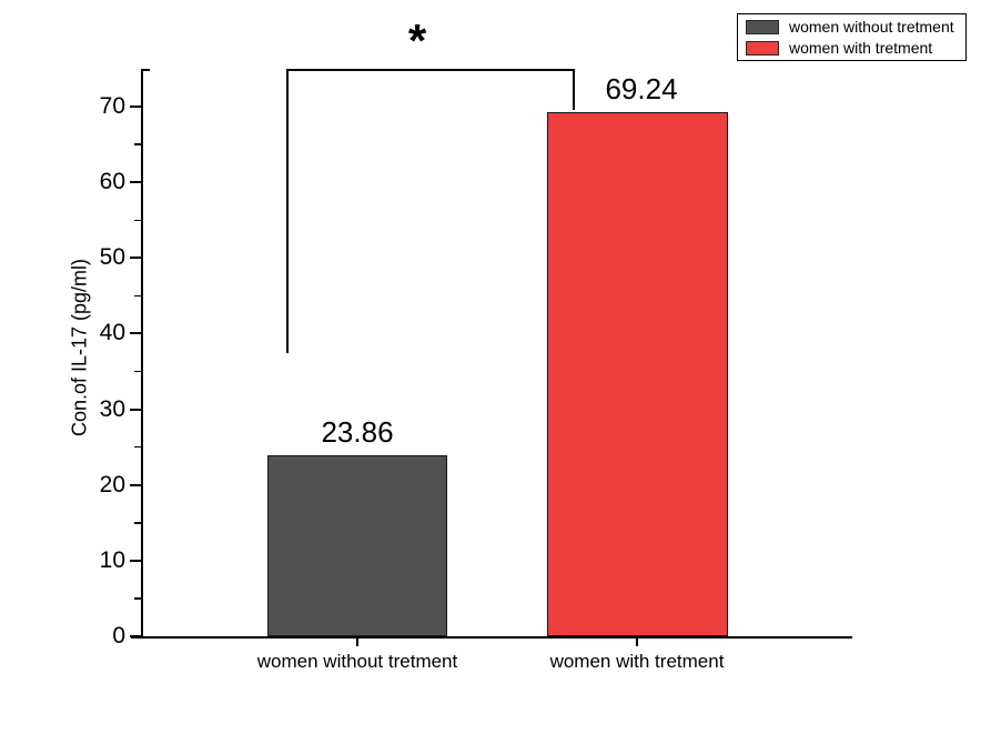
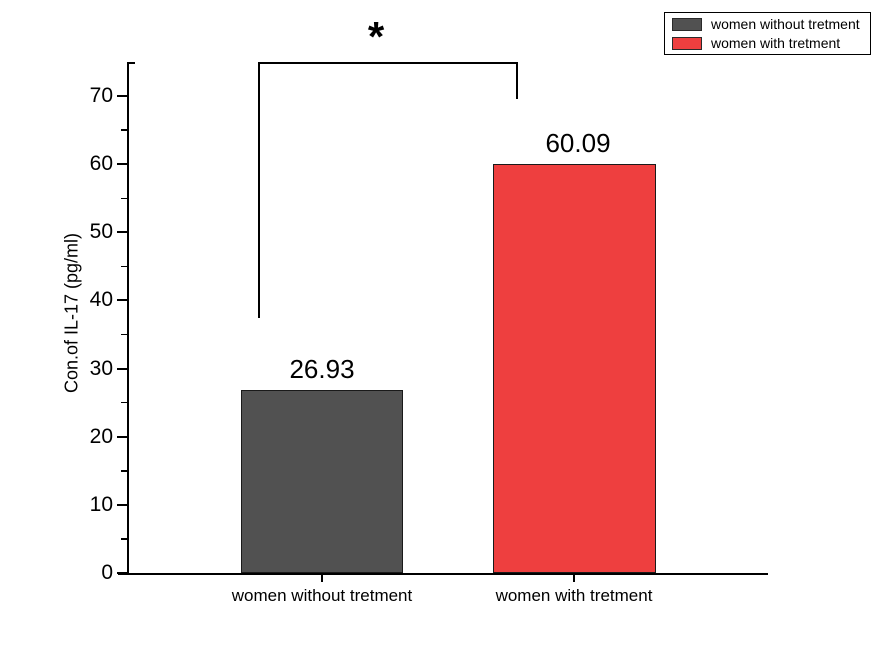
women without tretment: 23.86 -> 26.93
women with tretment: 69.24 -> 60.09
